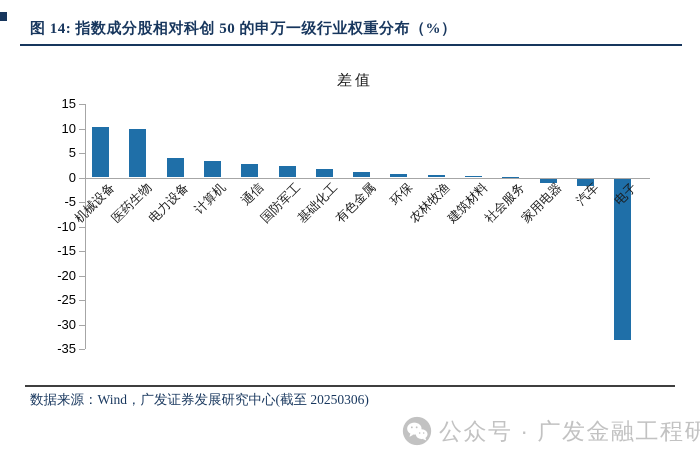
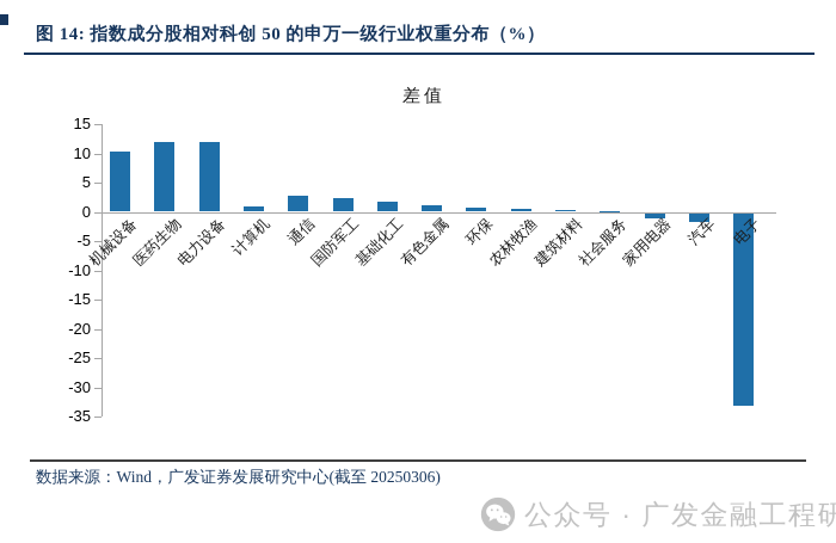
医药生物: 10 -> 12
电力设备: 4 -> 12
计算机: 3 -> 1
